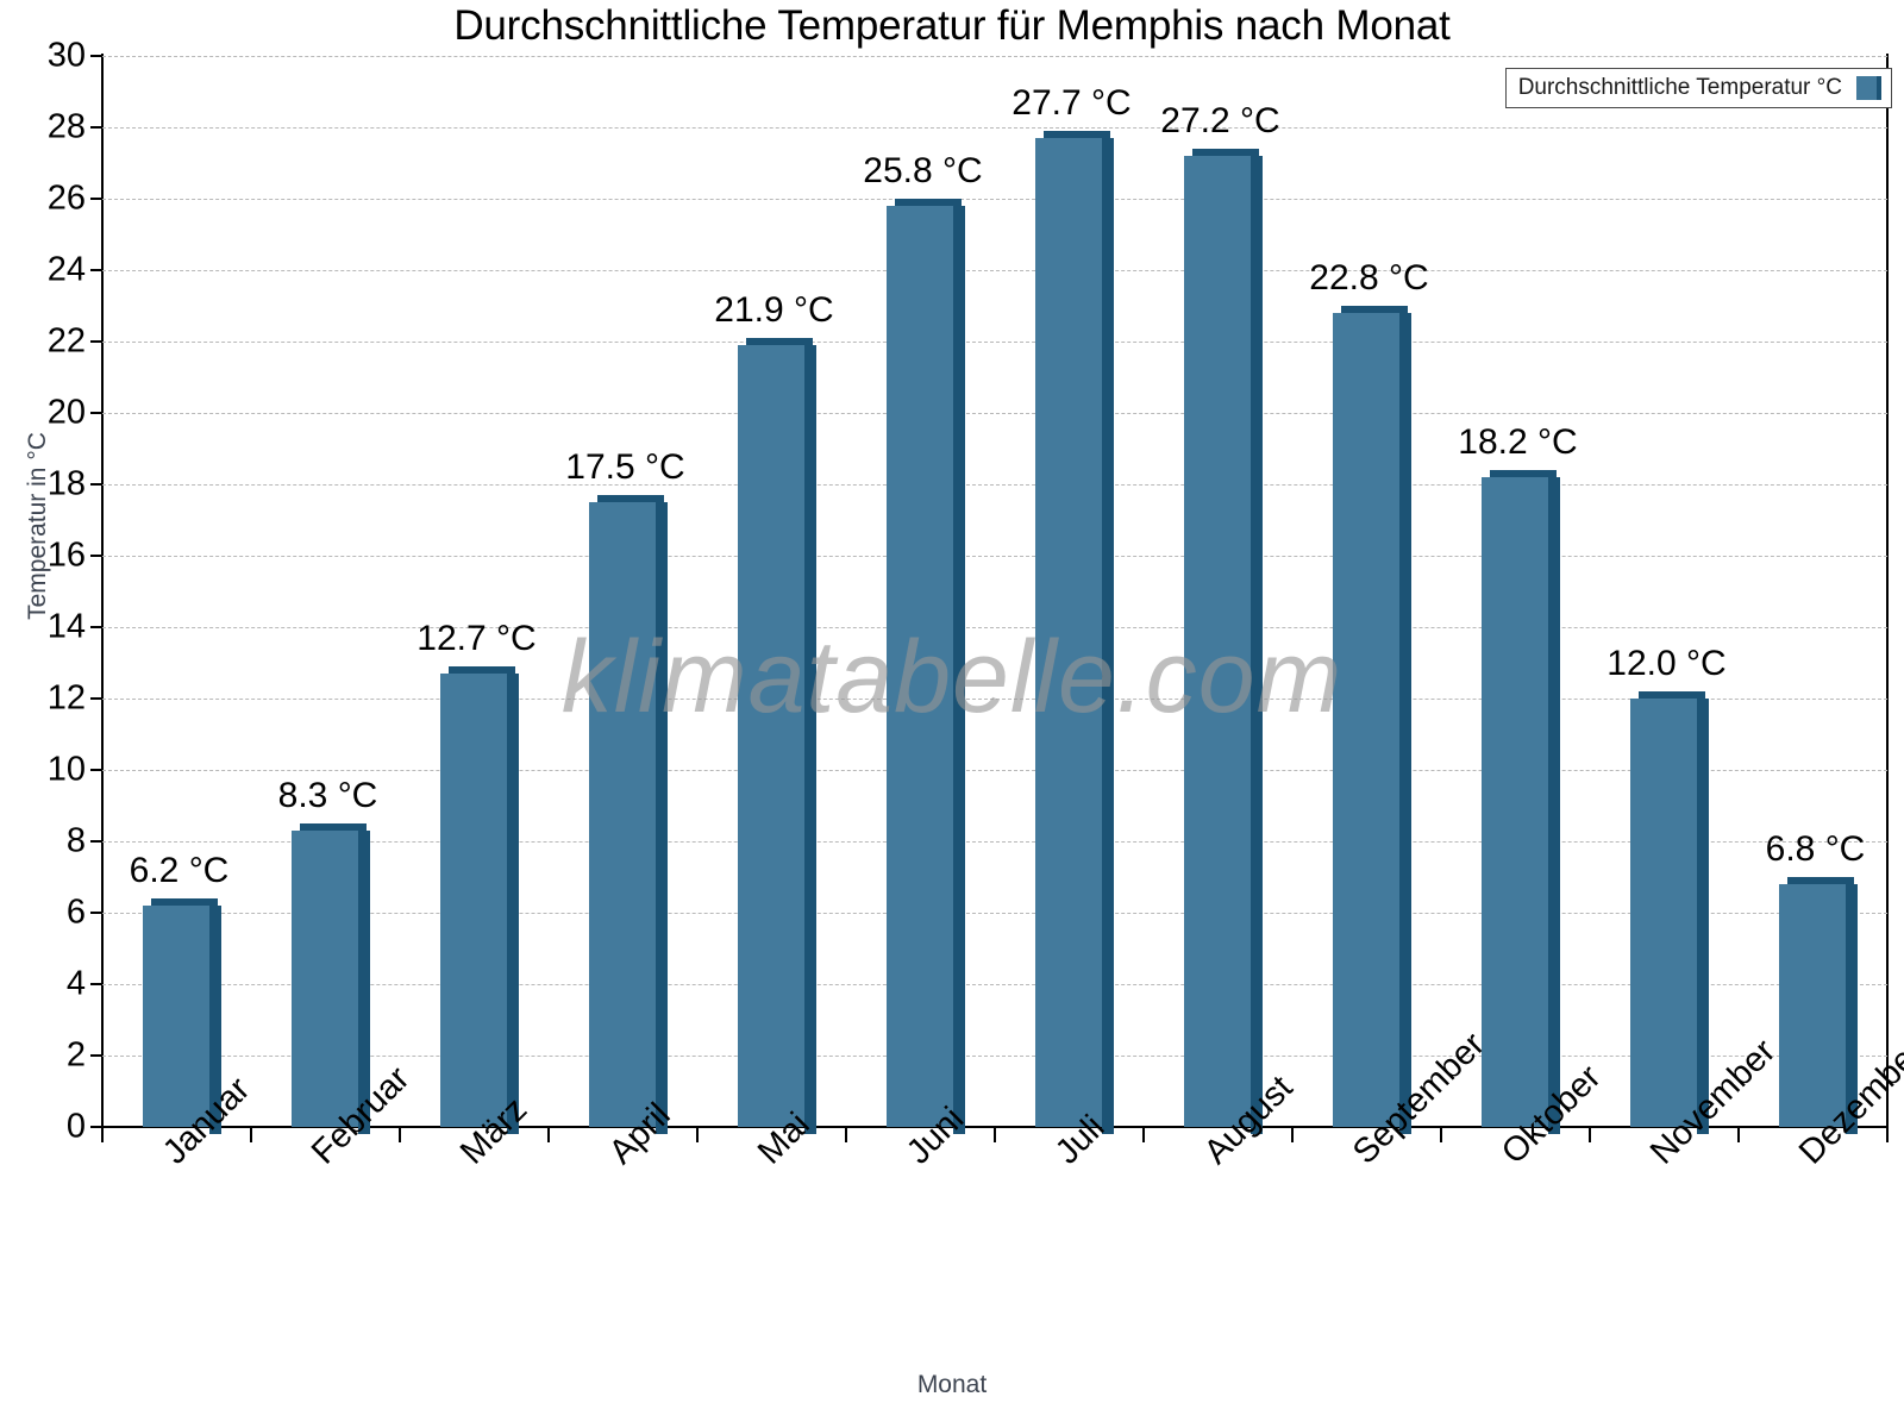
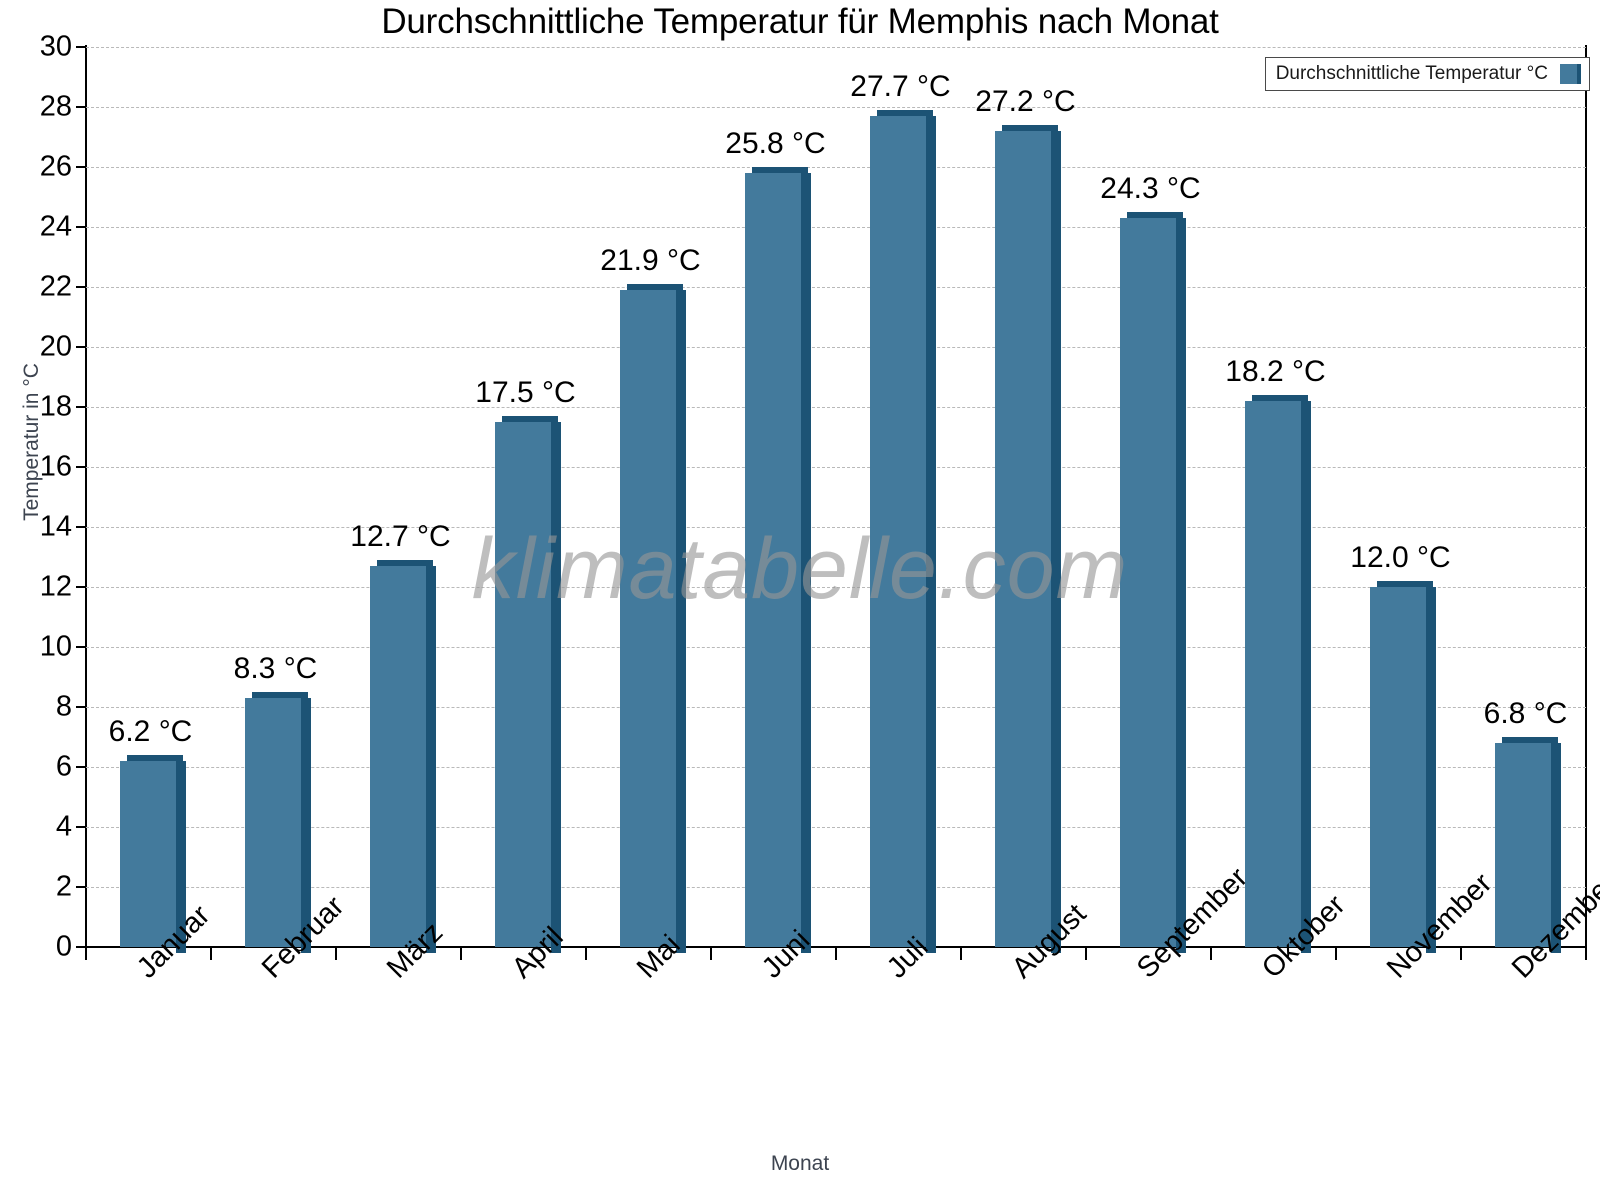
September: 22.8 -> 24.3
